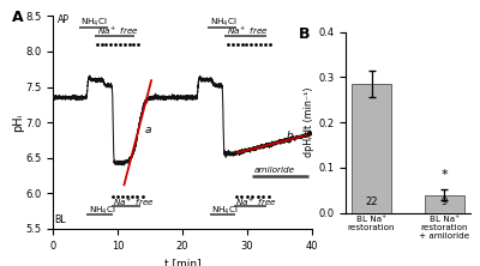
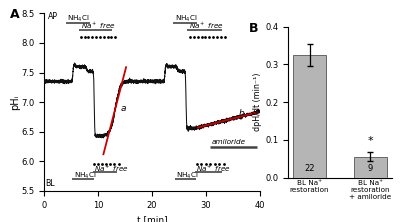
BL Na⁺ restoration: 0.285 -> 0.325
BL Na⁺ restoration + amiloride: 0.040 -> 0.055
